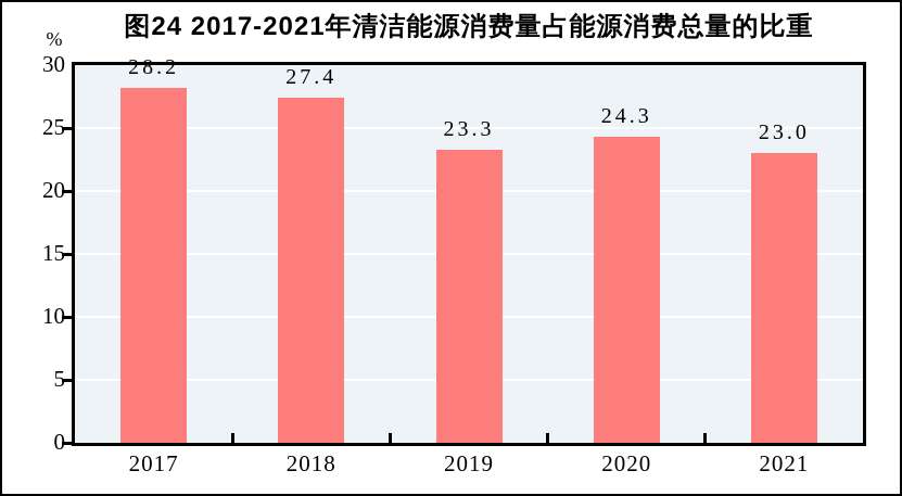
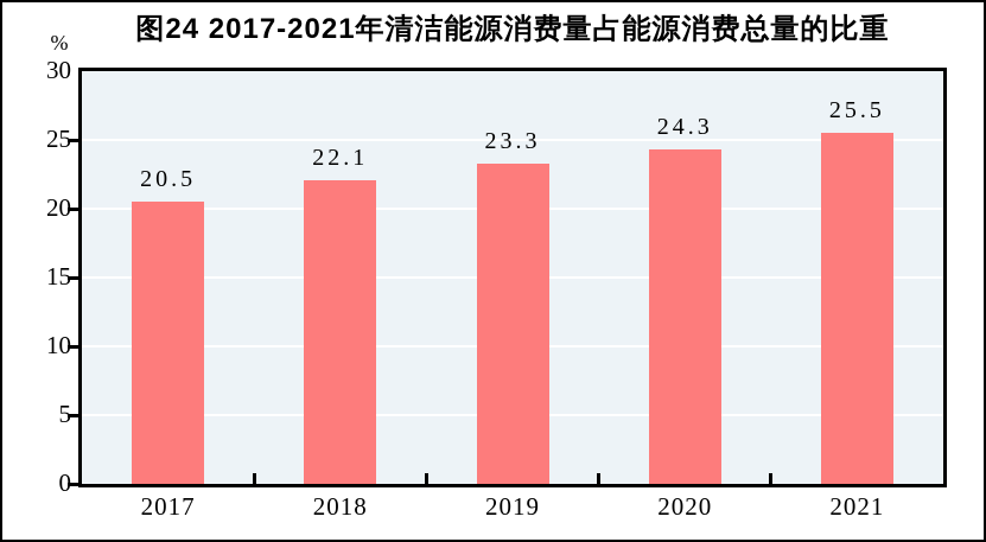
2017: 28.2 -> 20.5
2018: 27.4 -> 22.1
2021: 23.0 -> 25.5
